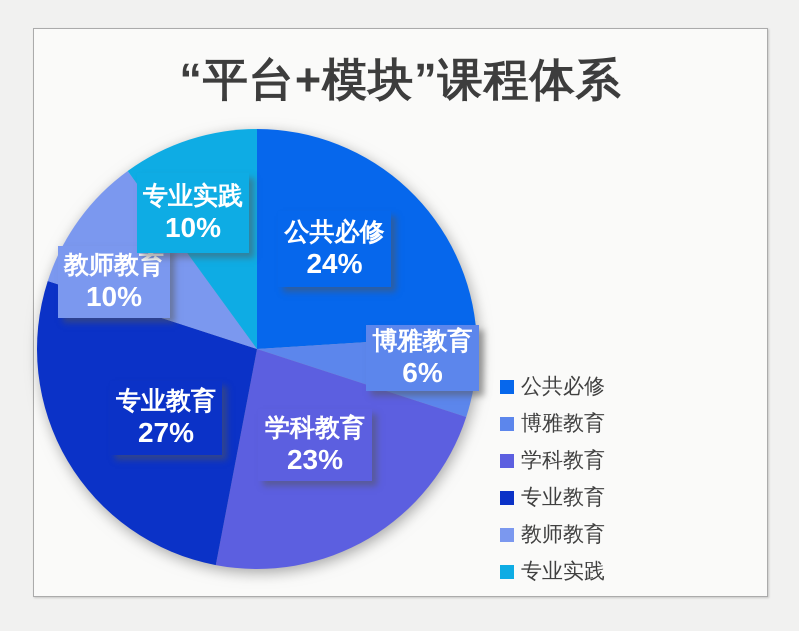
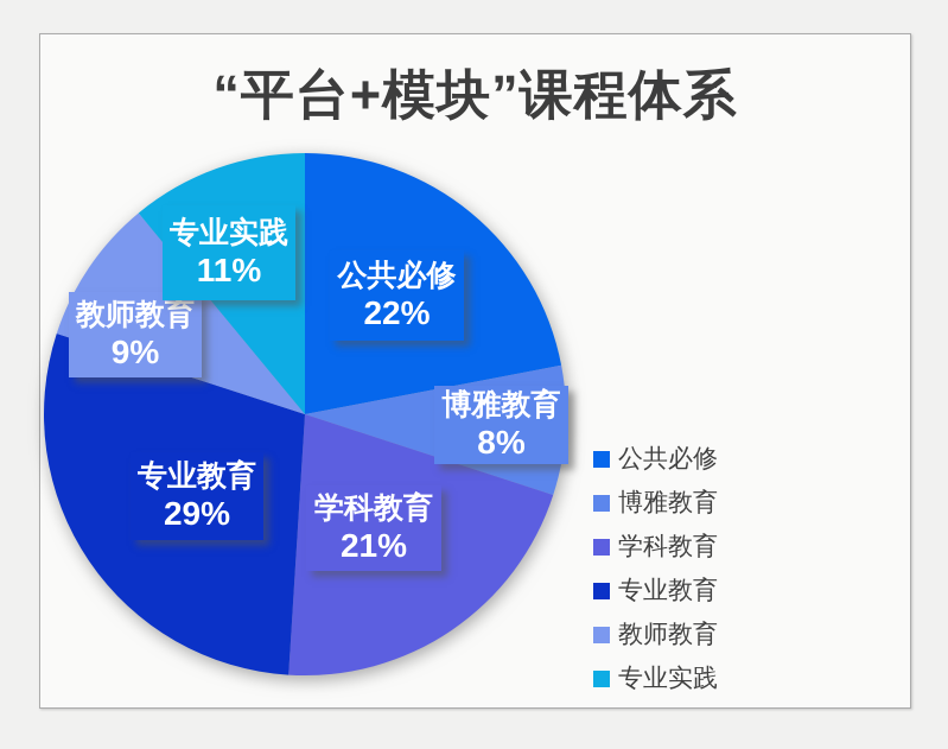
公共必修: 24% -> 22%
博雅教育: 6% -> 8%
学科教育: 23% -> 21%
专业教育: 27% -> 29%
教师教育: 10% -> 9%
专业实践: 10% -> 11%
